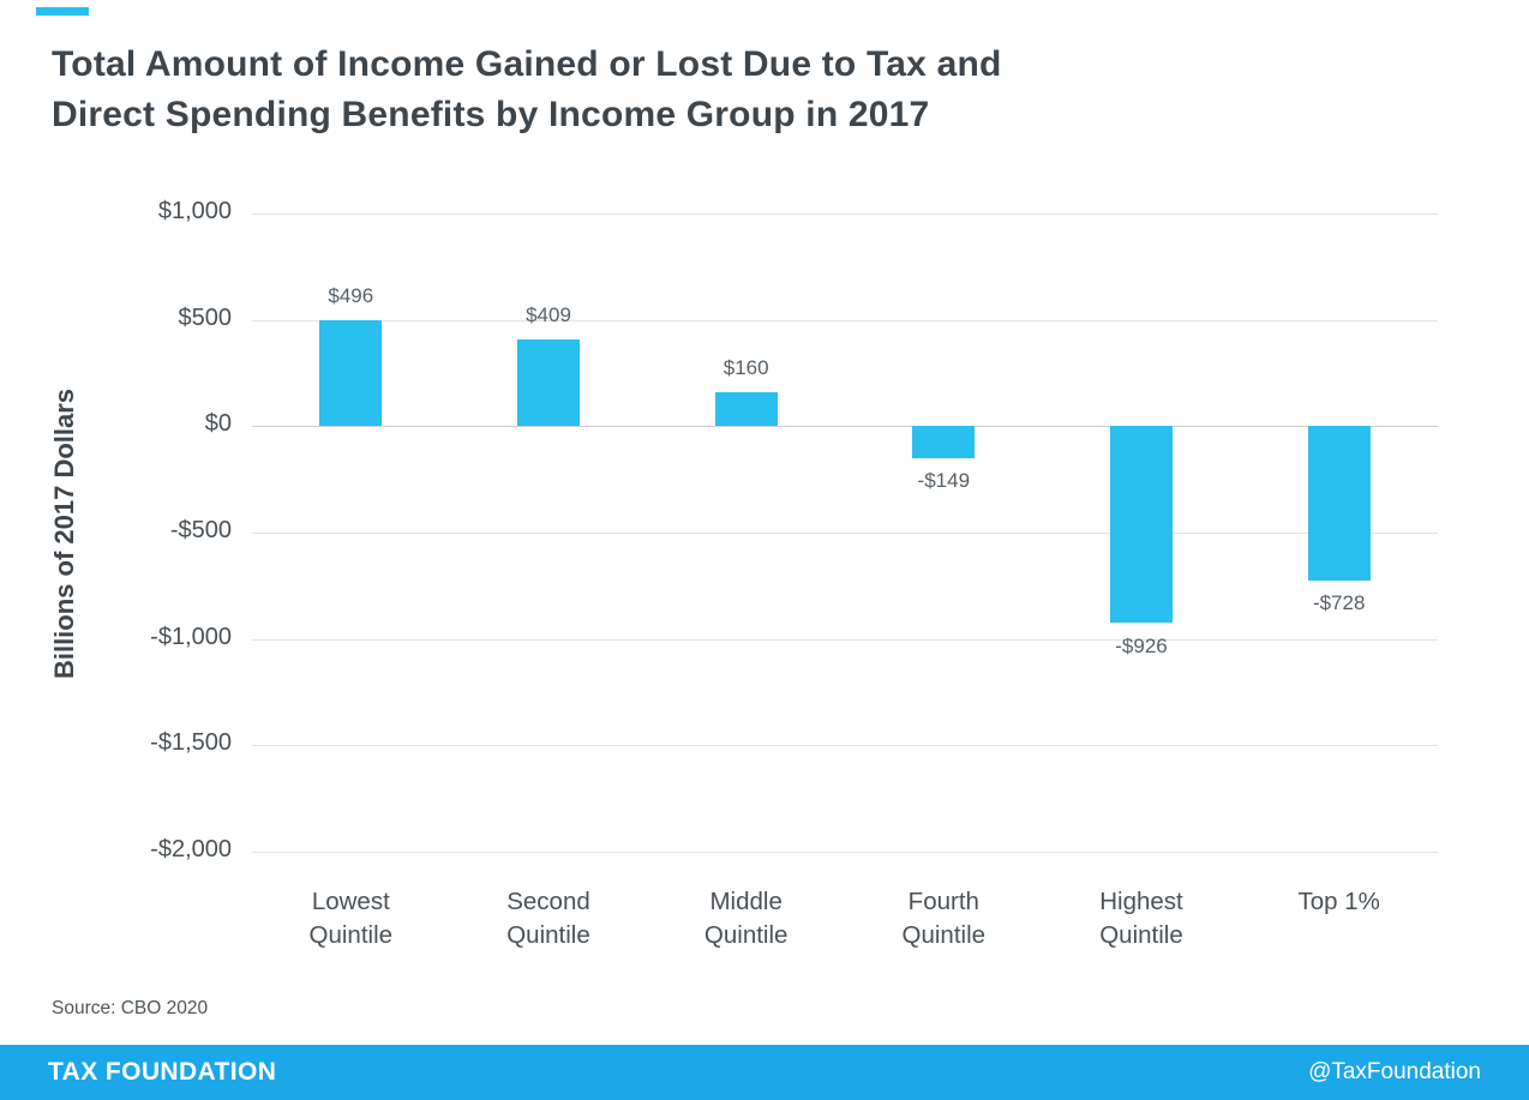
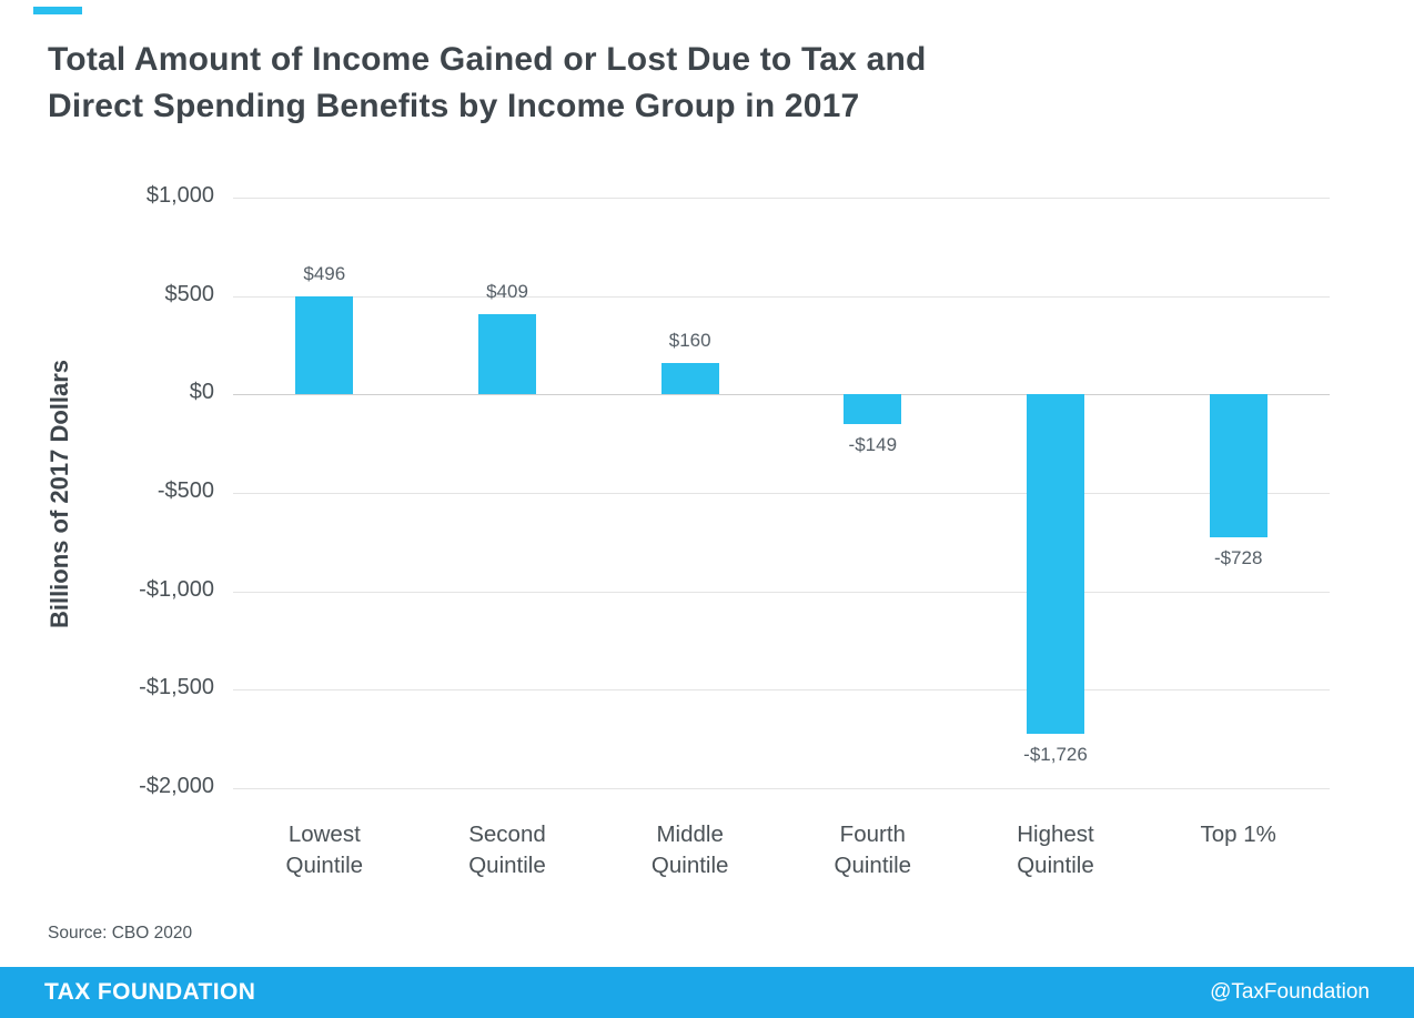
Highest Quintile: -$926 -> -$1,726
